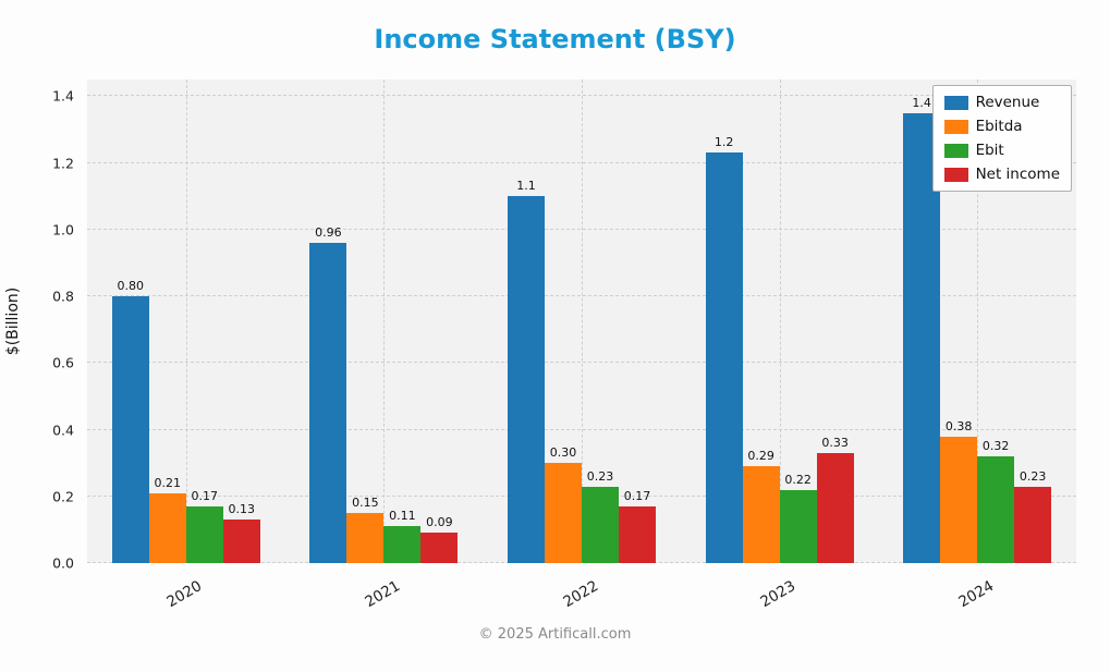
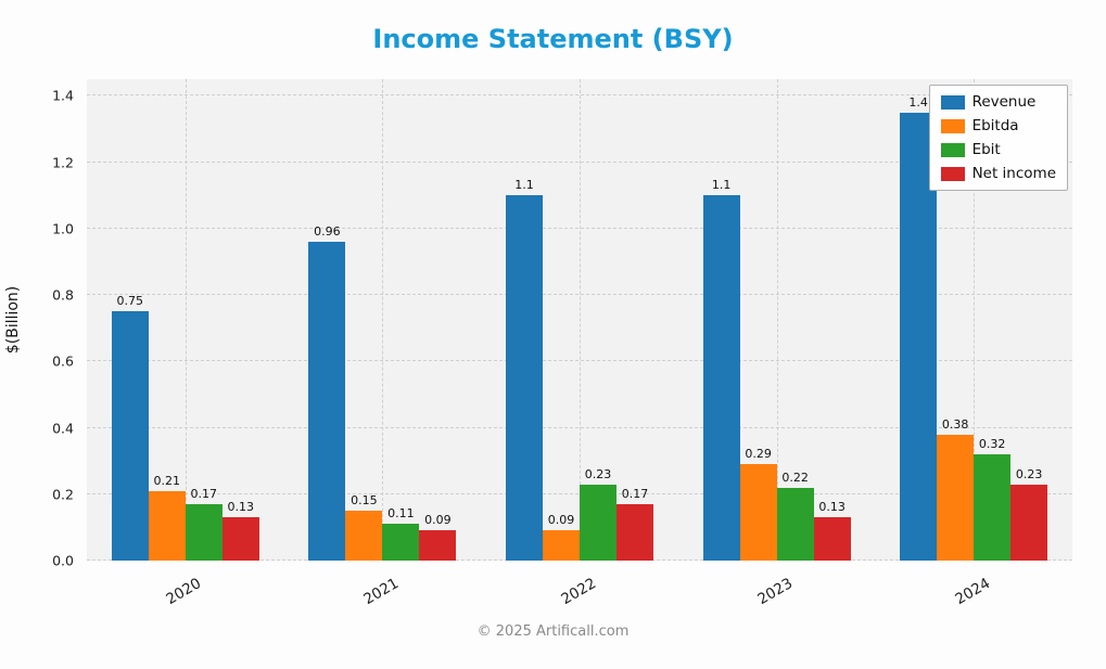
Revenue/2020: 0.80 -> 0.75
Ebitda/2022: 0.30 -> 0.09
Revenue/2023: 1.2 -> 1.1
Net income/2023: 0.33 -> 0.13
